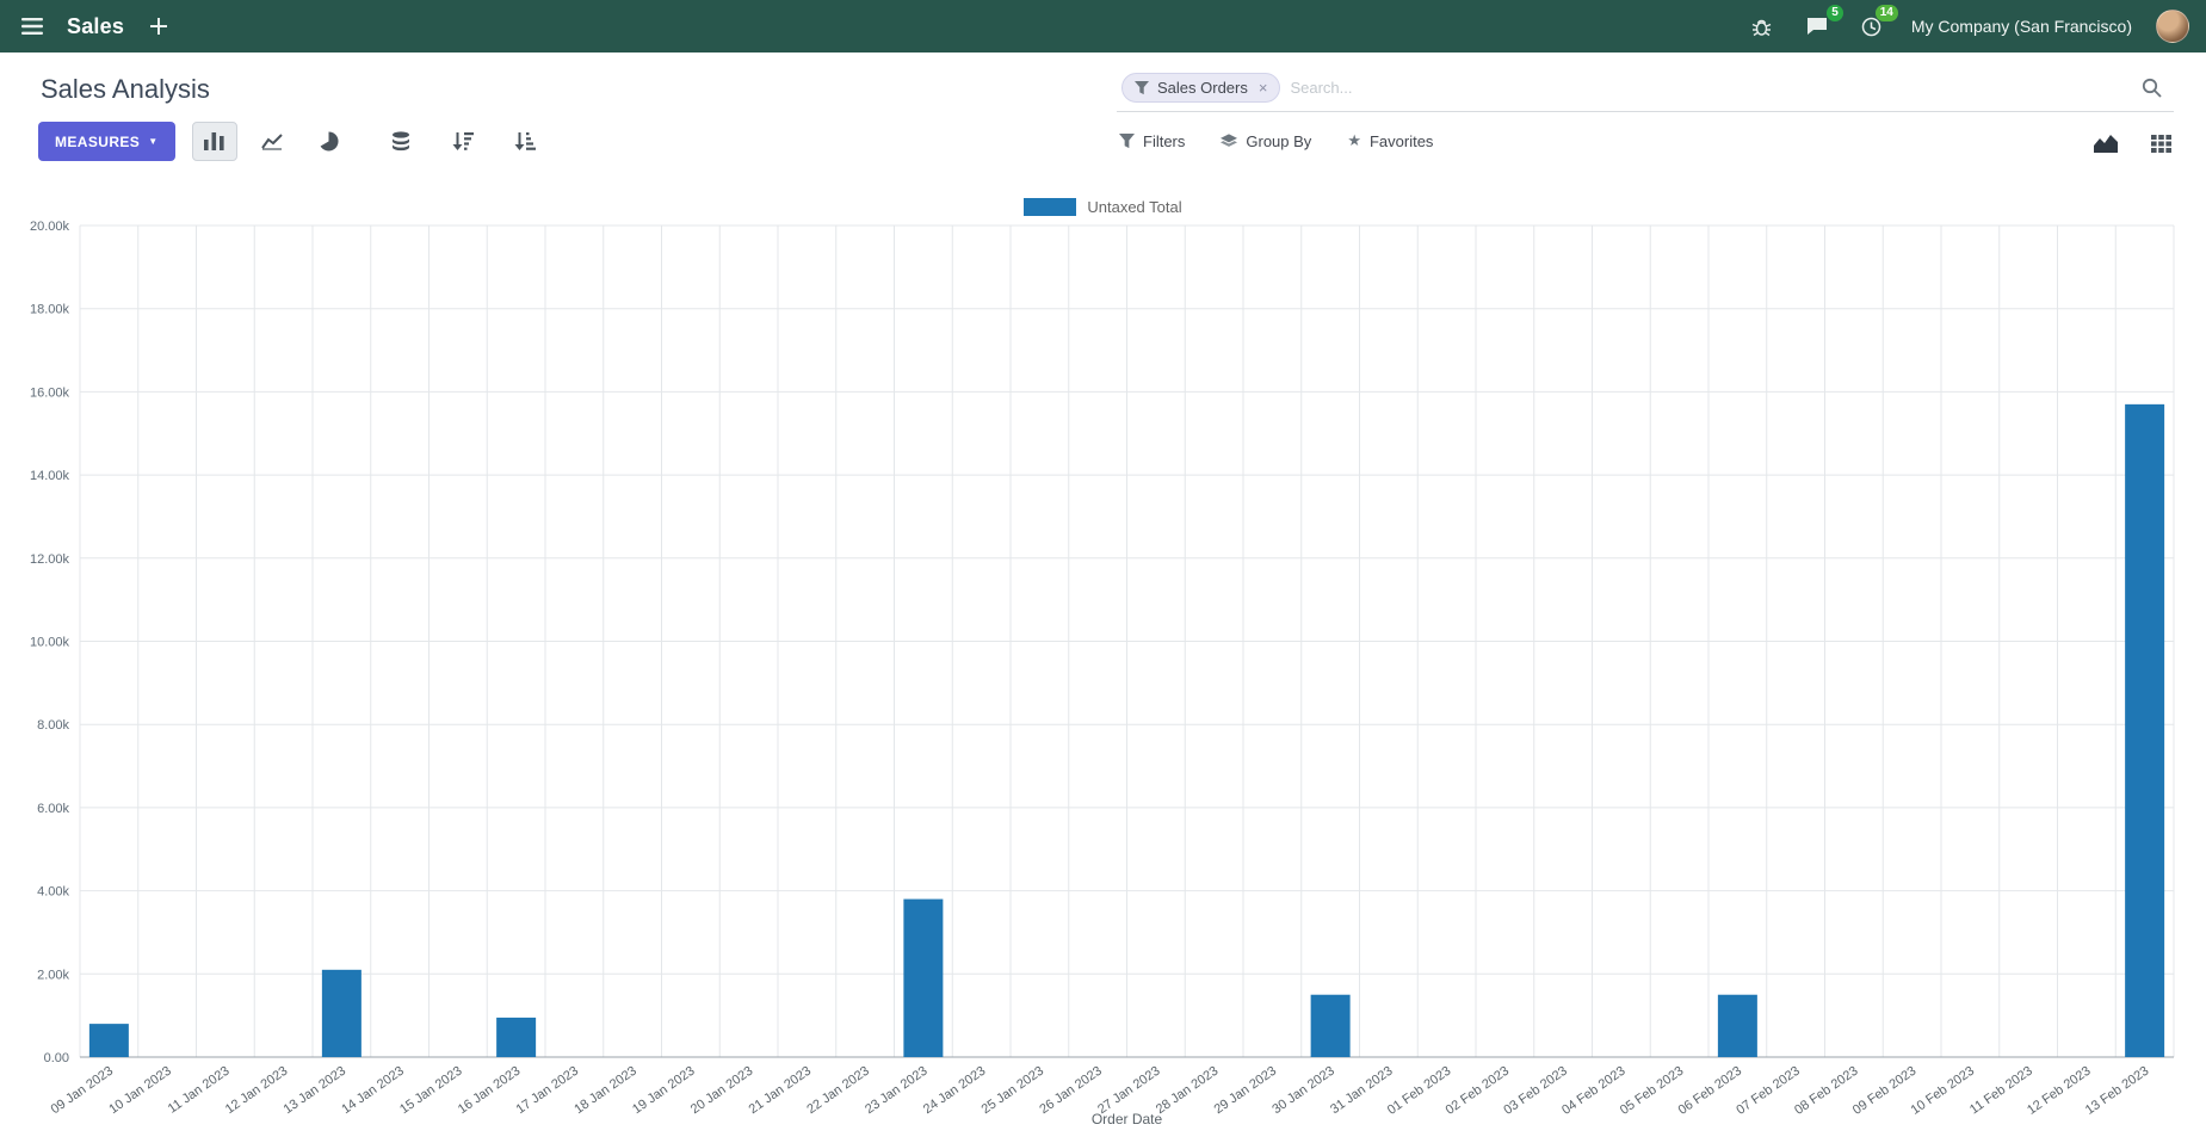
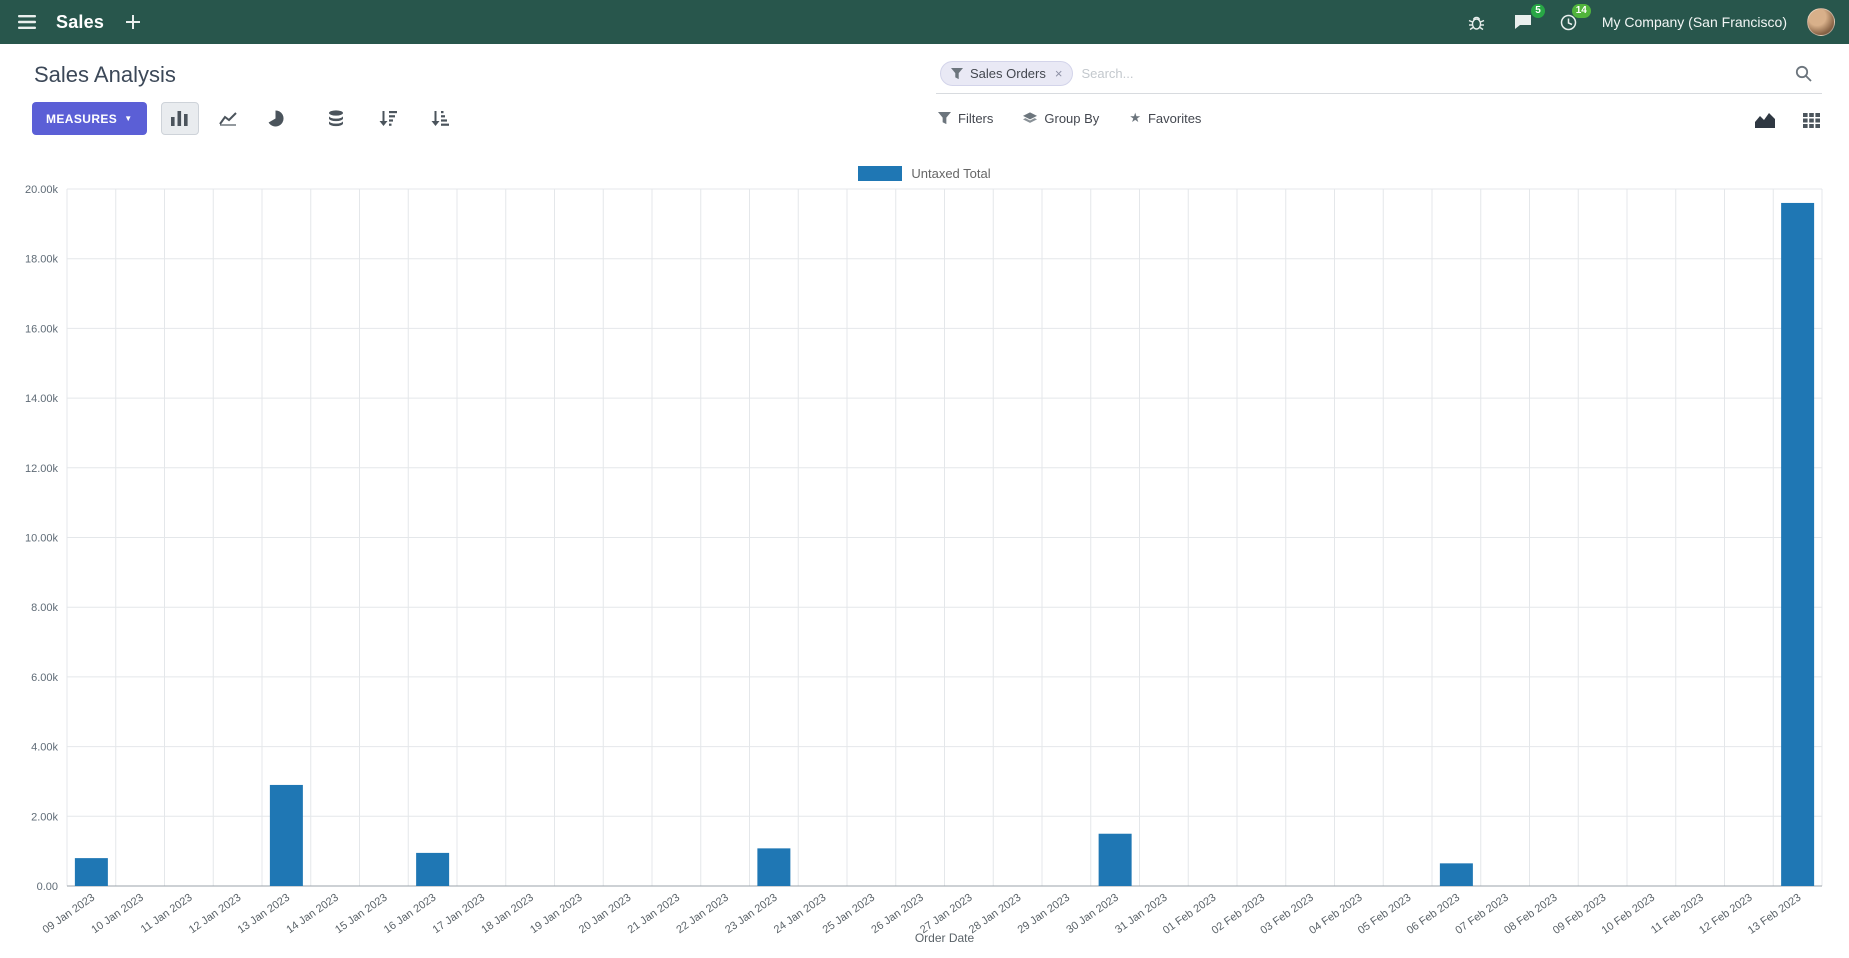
13 Jan 2023: 2.1k -> 2.9k
23 Jan 2023: 3.8k -> 1.1k
06 Feb 2023: 1.5k -> 0.6k
13 Feb 2023: 15.7k -> 19.6k
